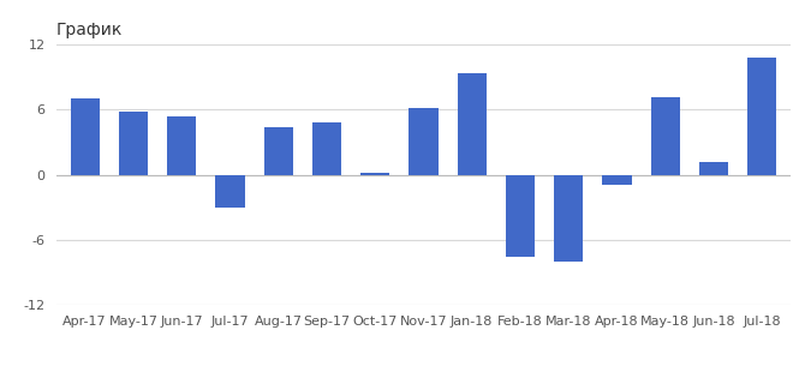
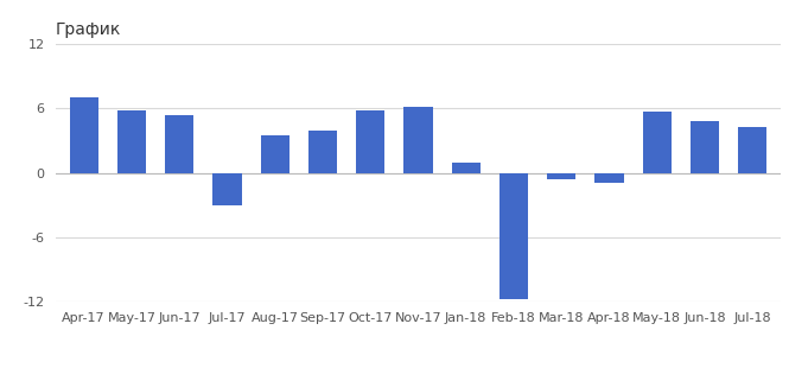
Aug-17: 4.4 -> 3.5
Sep-17: 4.8 -> 4.0
Oct-17: 0.2 -> 5.8
Jan-18: 9.4 -> 1.0
Feb-18: -7.6 -> -11.8
Mar-18: -8.0 -> -0.6
May-18: 7.2 -> 5.7
Jun-18: 1.2 -> 4.8
Jul-18: 10.8 -> 4.3
